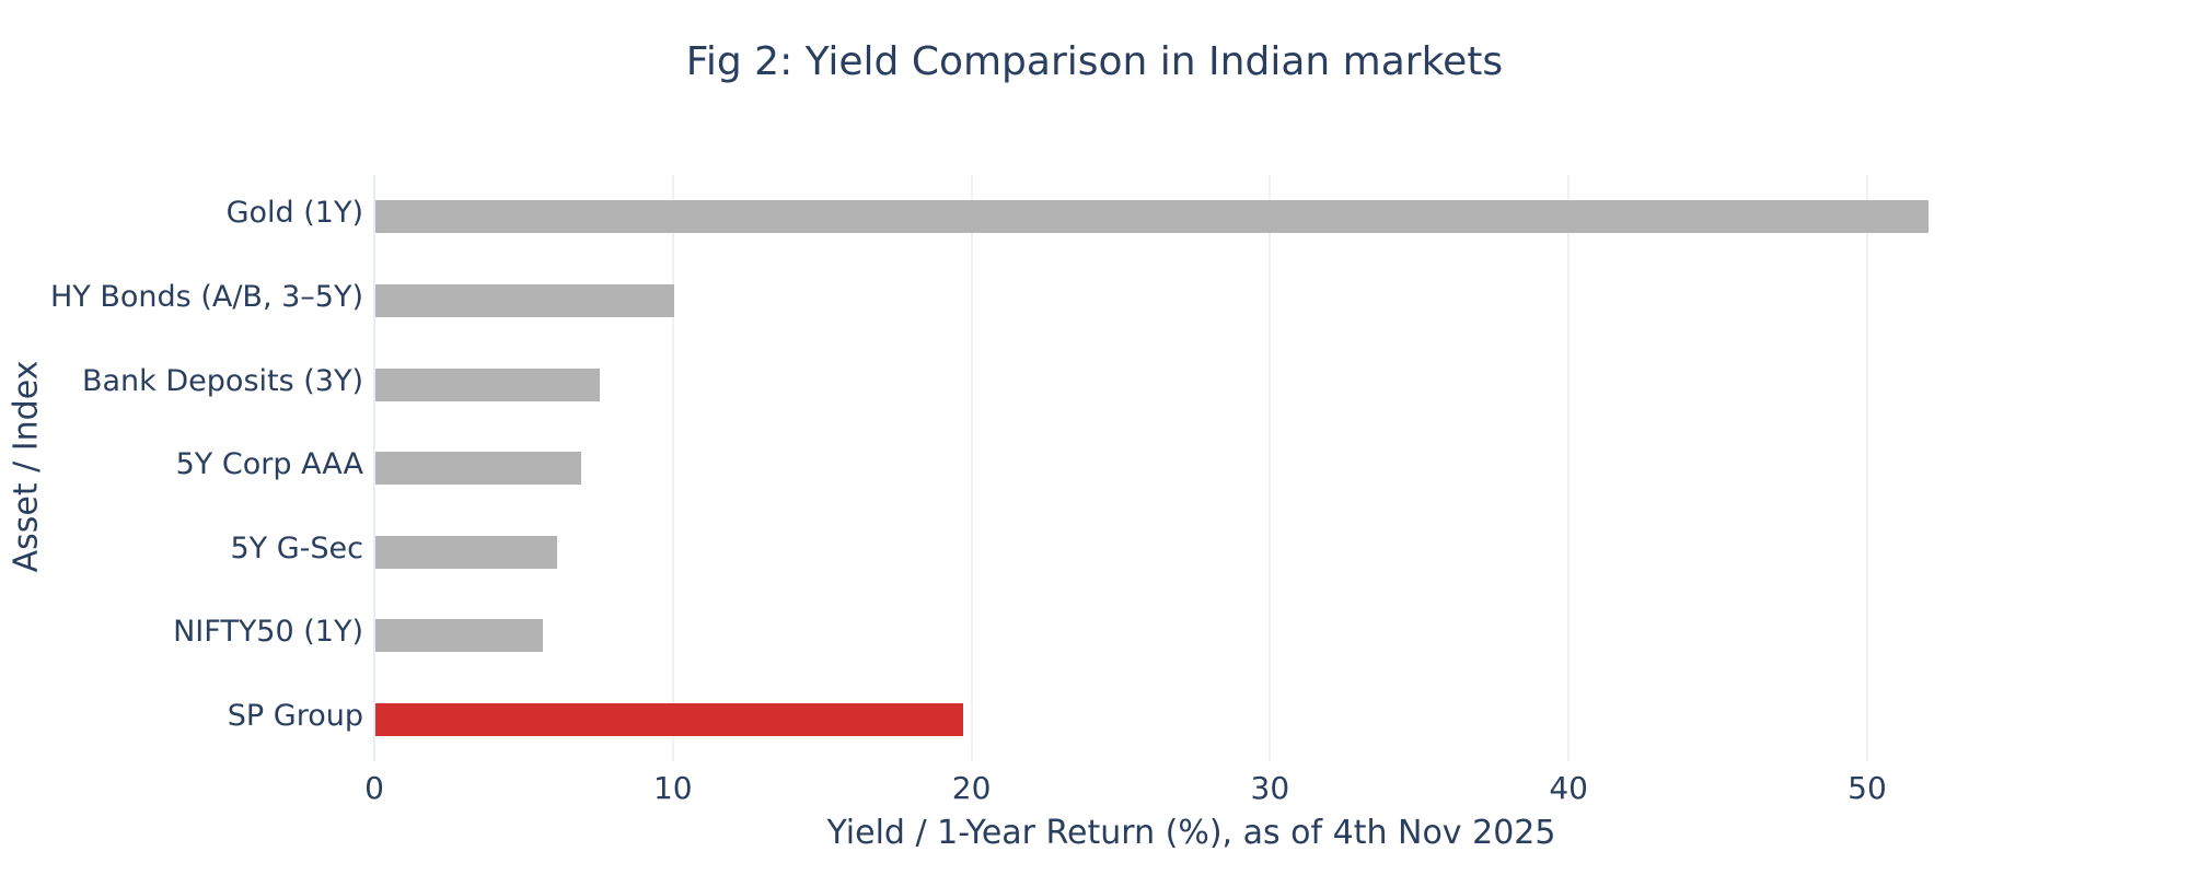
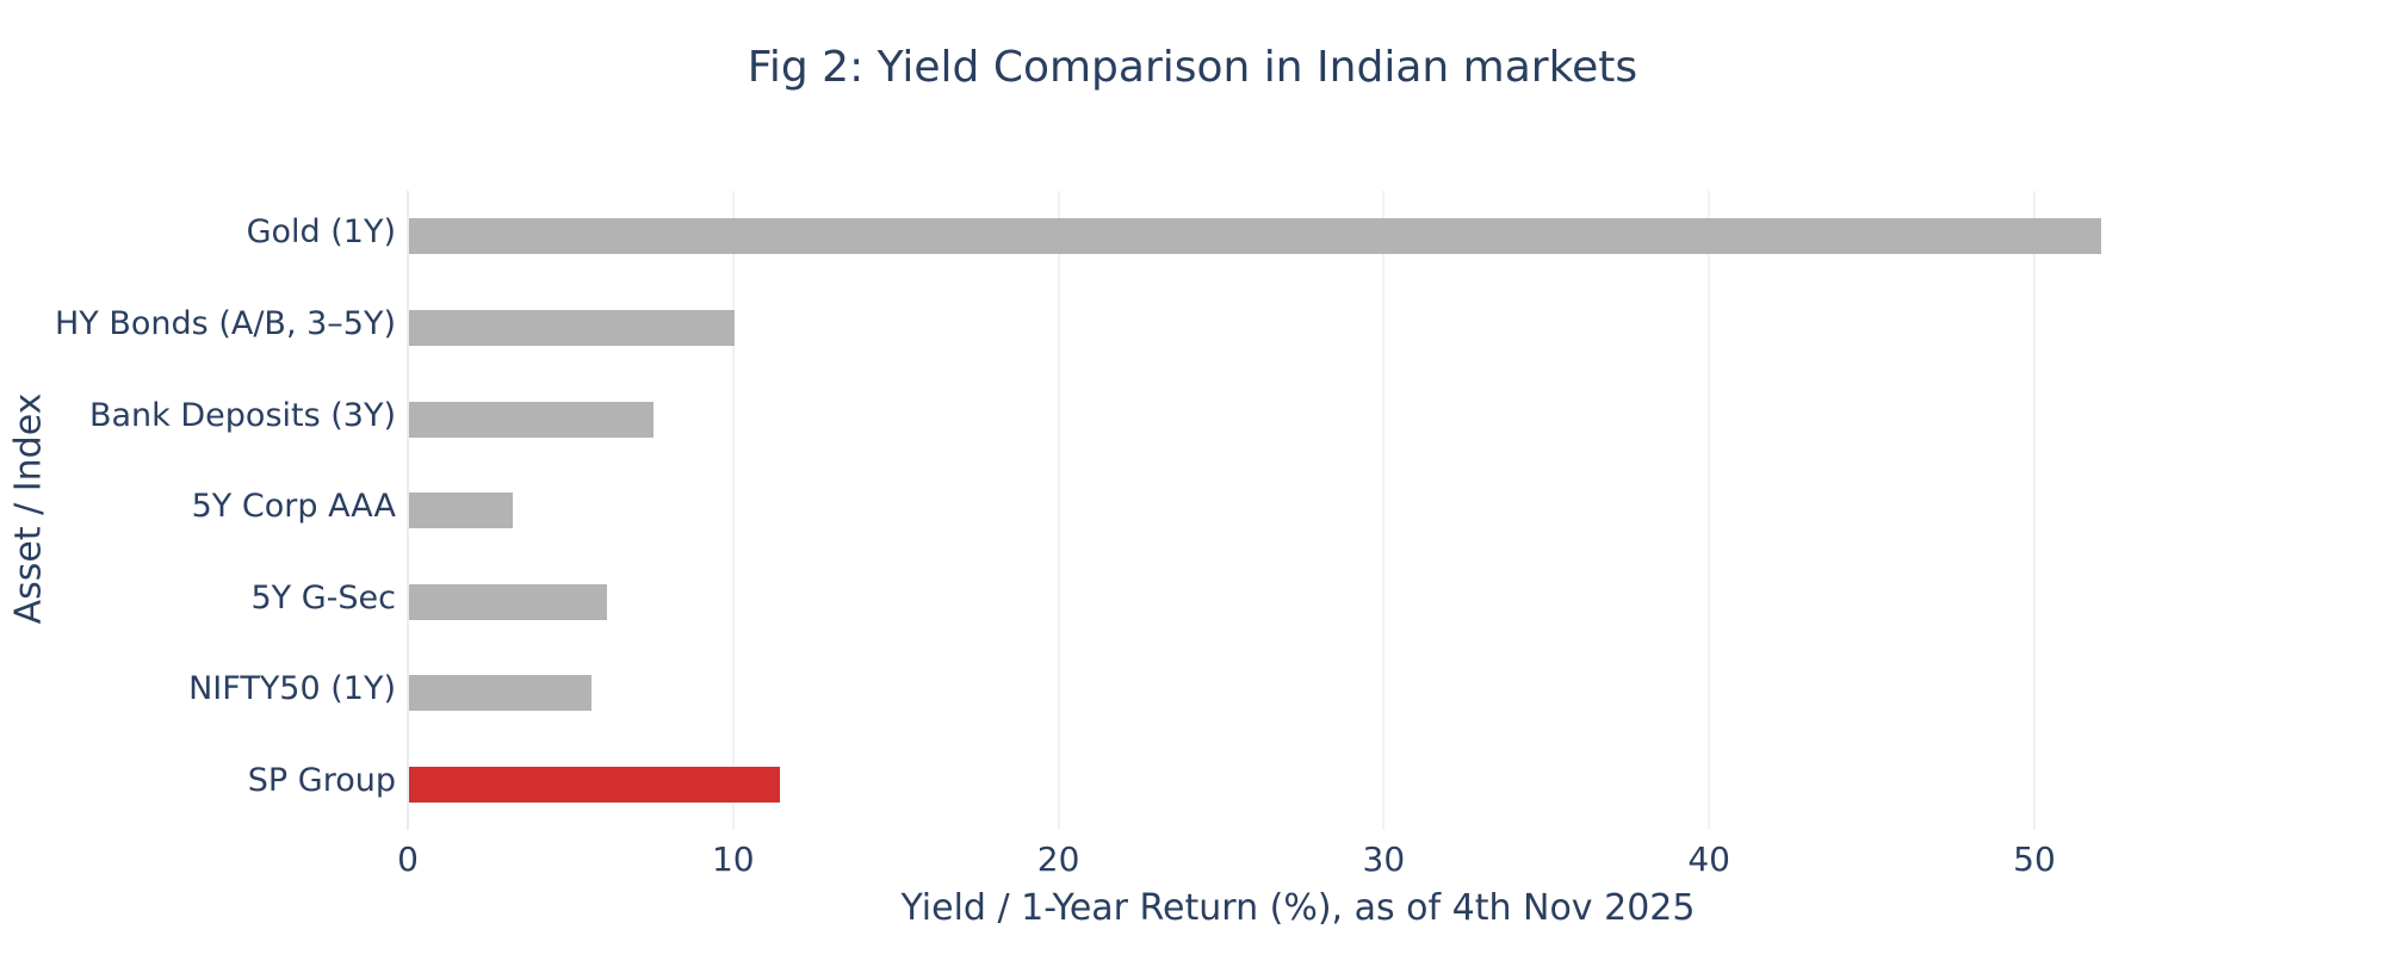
5Y Corp AAA: 6.9 -> 3.2
SP Group: 19.7 -> 11.4
